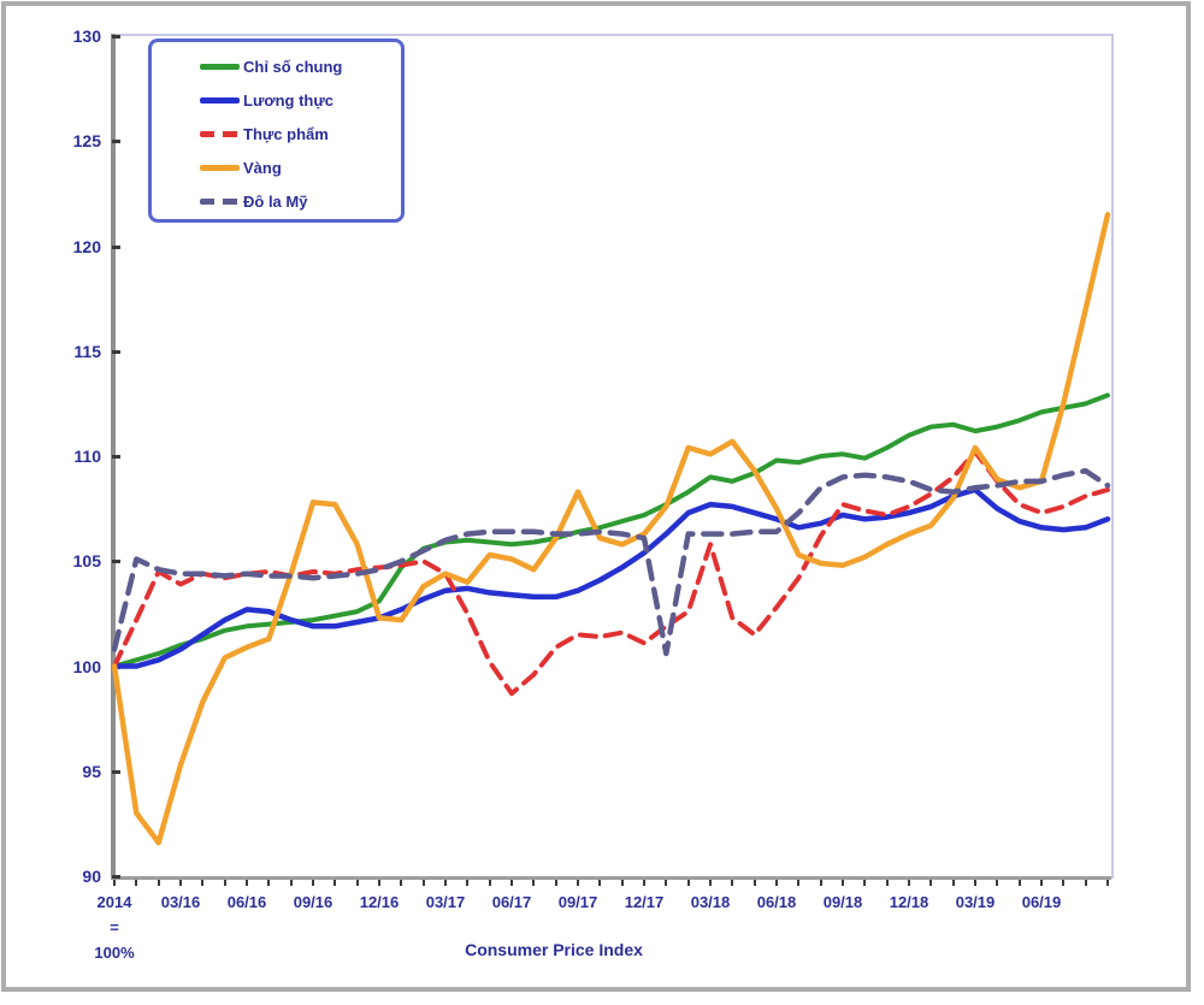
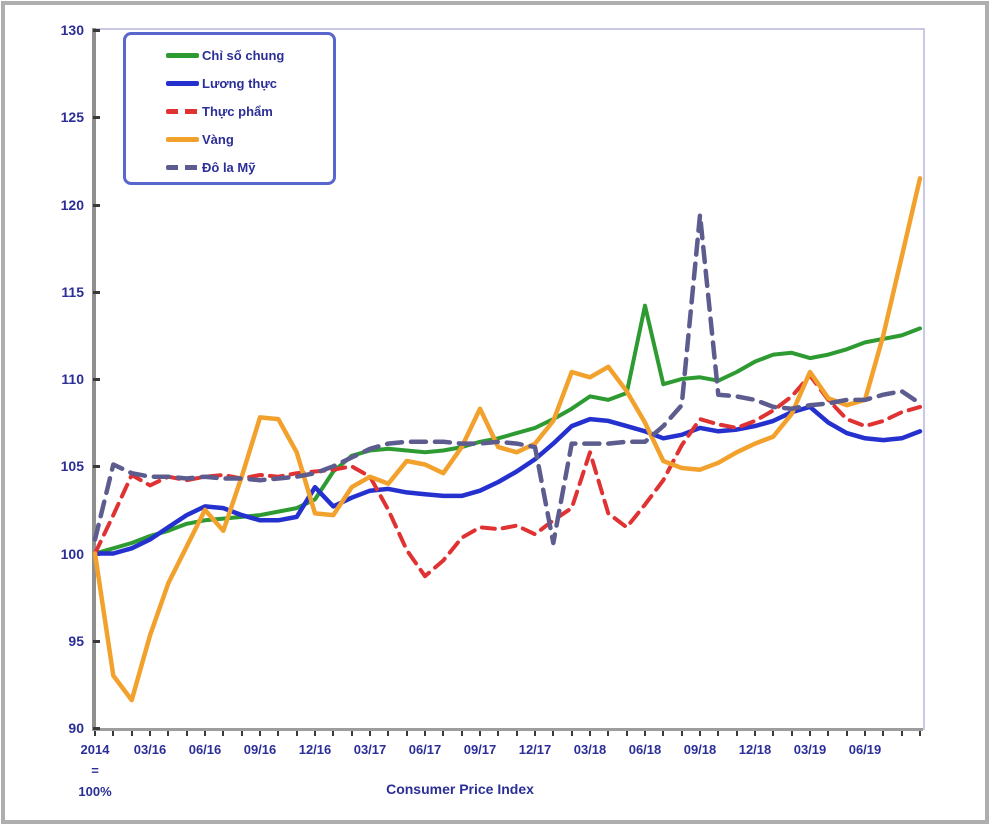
Vàng/06/16: 100.9 -> 102.5
Lương thực/12/16: 102.3 -> 103.8
Chỉ số chung/06/18: 109.8 -> 114.2
Đô la Mỹ/09/18: 109.0 -> 119.4
